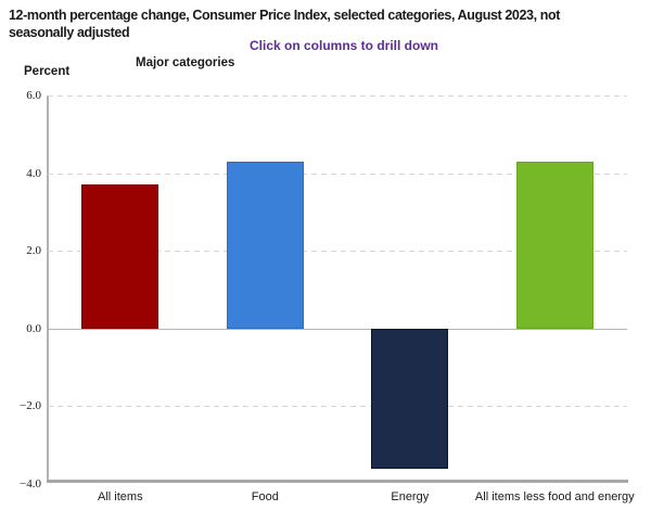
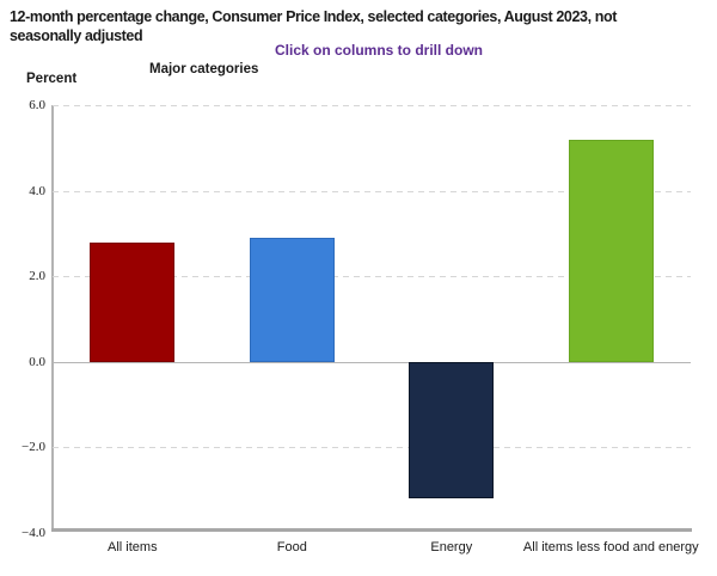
All items: 3.7 -> 2.8
Food: 4.3 -> 2.9
Energy: -3.6 -> -3.2
All items less food and energy: 4.3 -> 5.2
